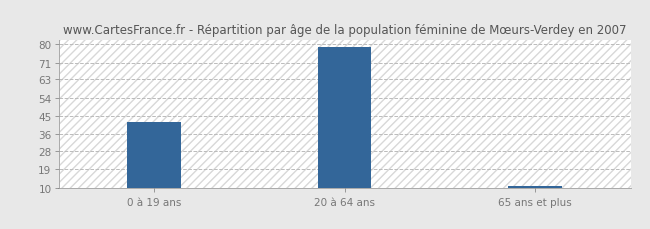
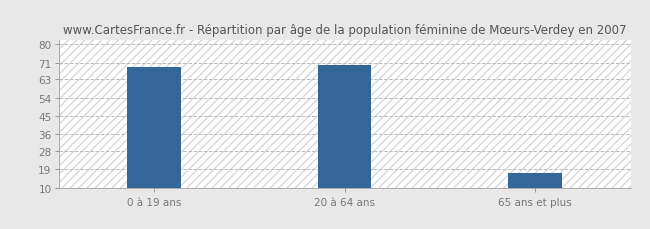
0 à 19 ans: 42 -> 69
20 à 64 ans: 79 -> 70
65 ans et plus: 11 -> 17
